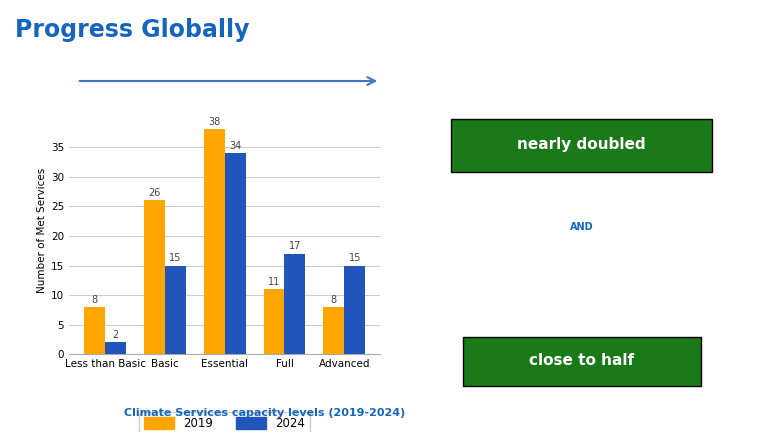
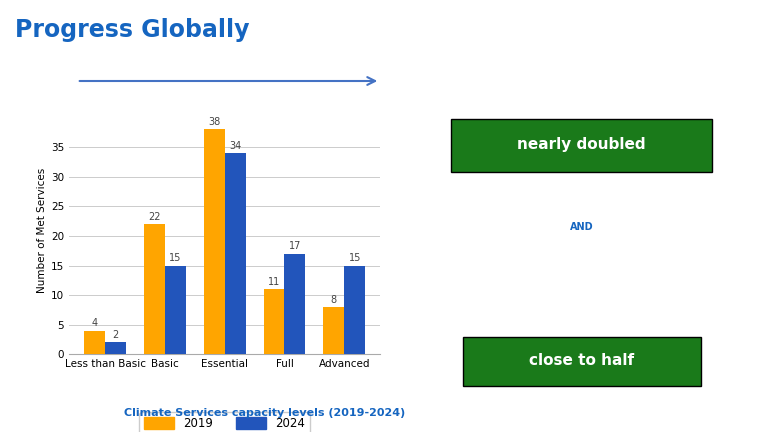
2019/Less than Basic: 8 -> 4
2019/Basic: 26 -> 22
